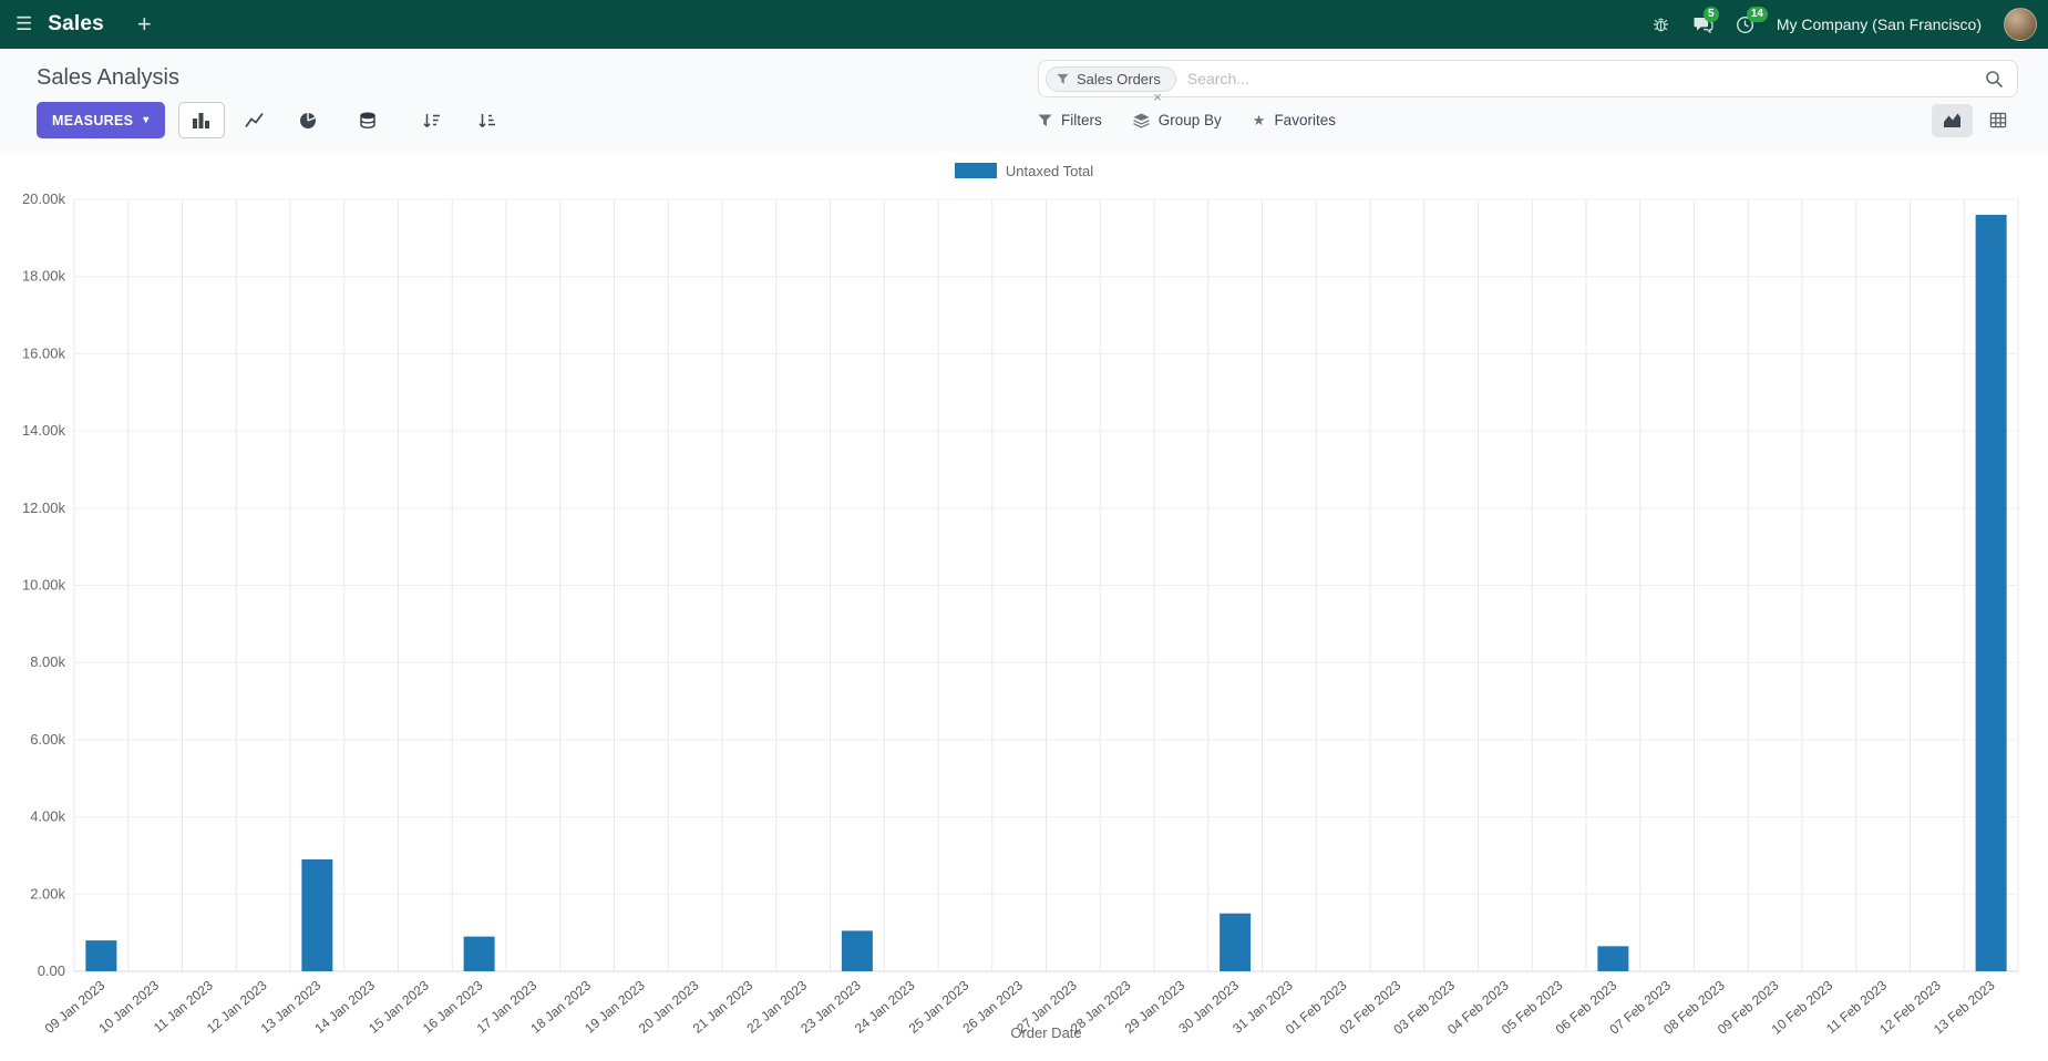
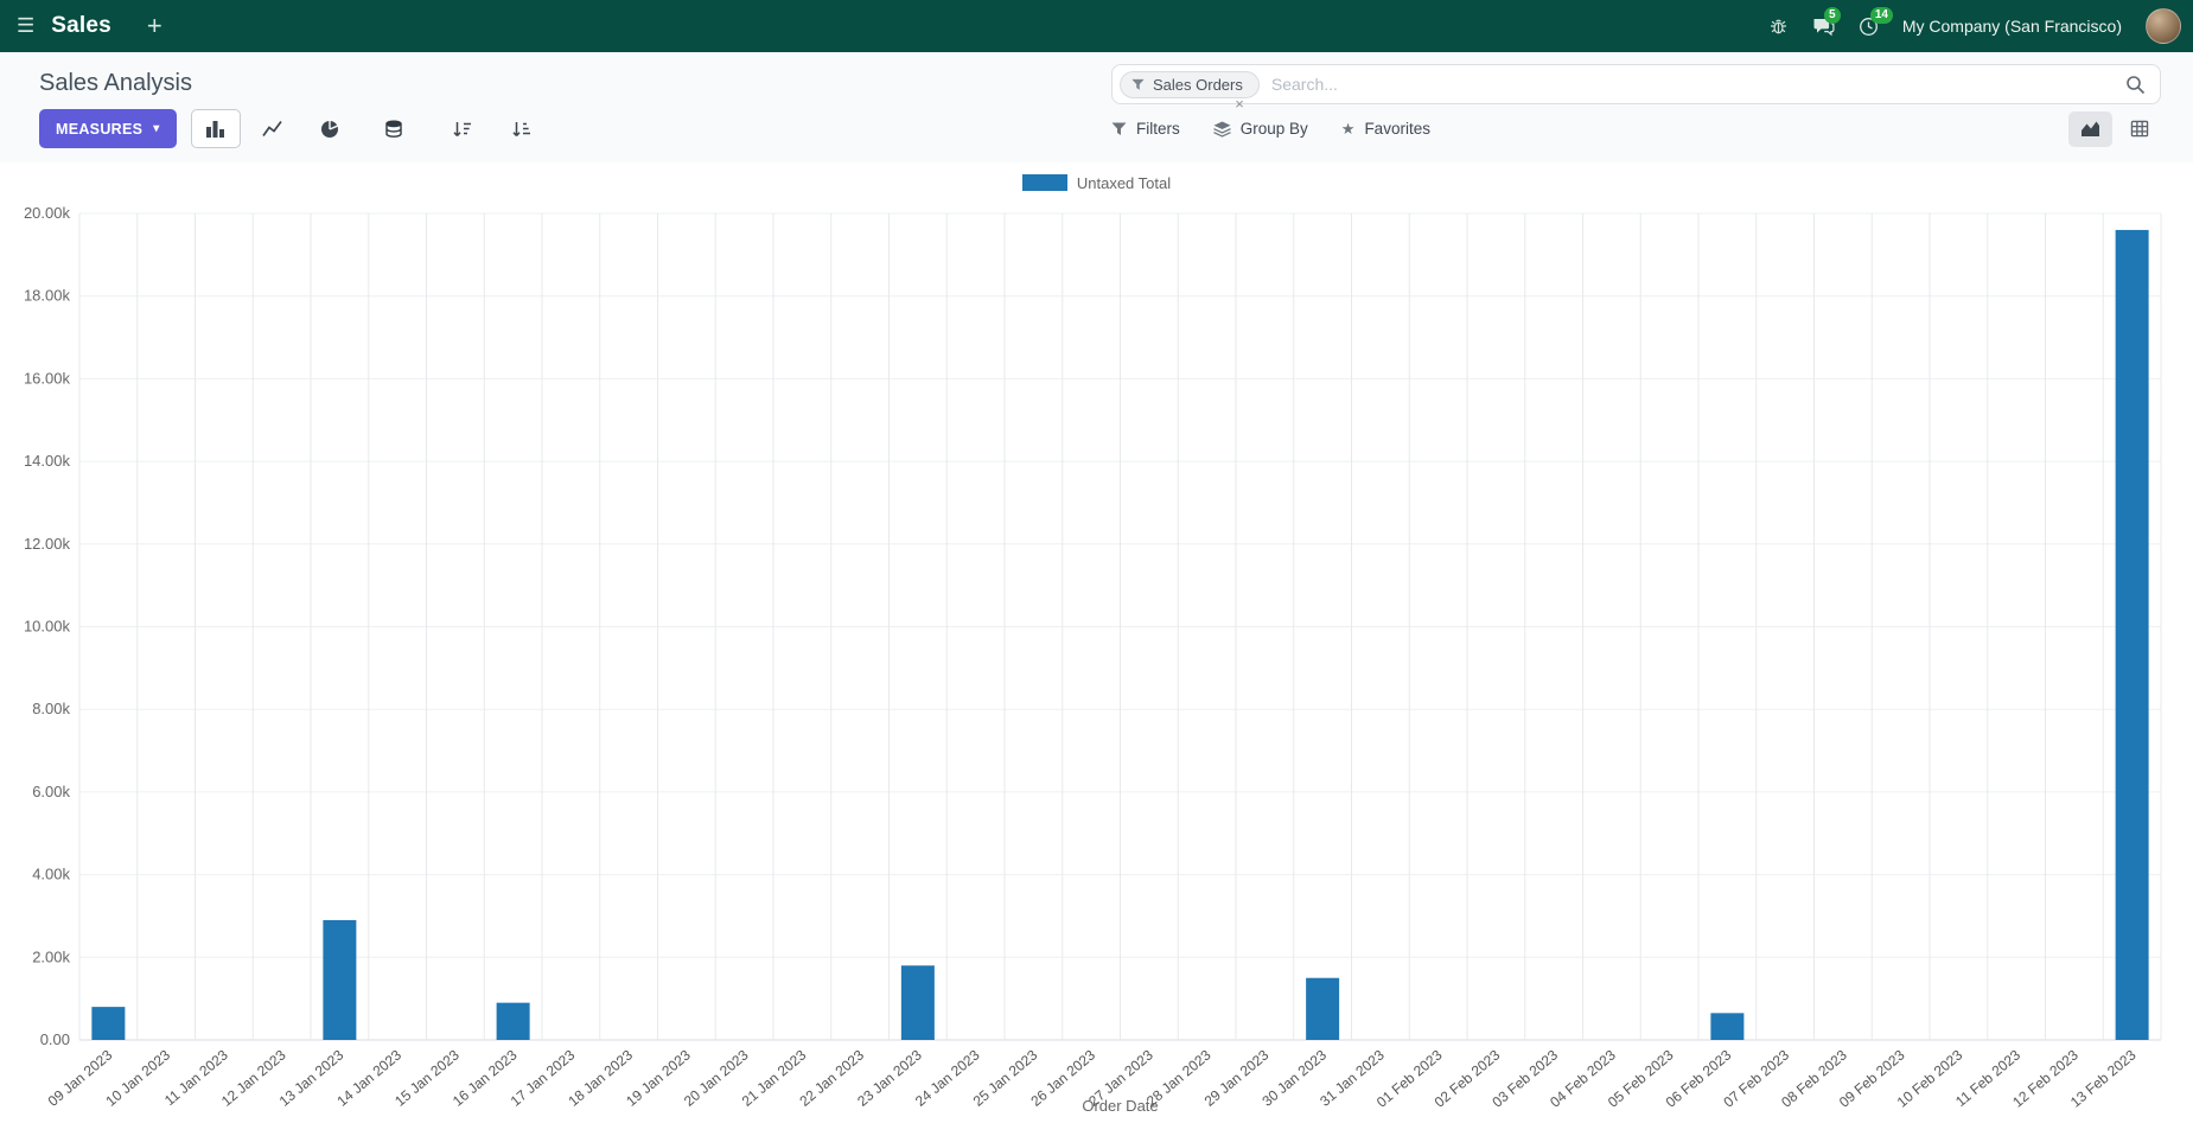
23 Jan 2023: 1.0k -> 1.8k
